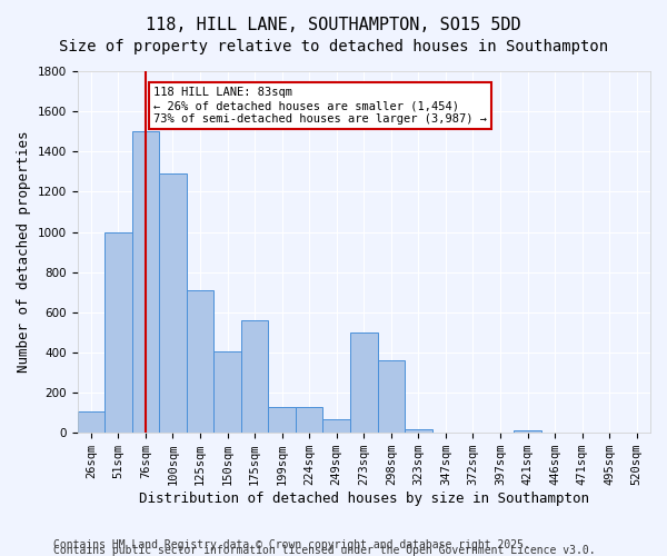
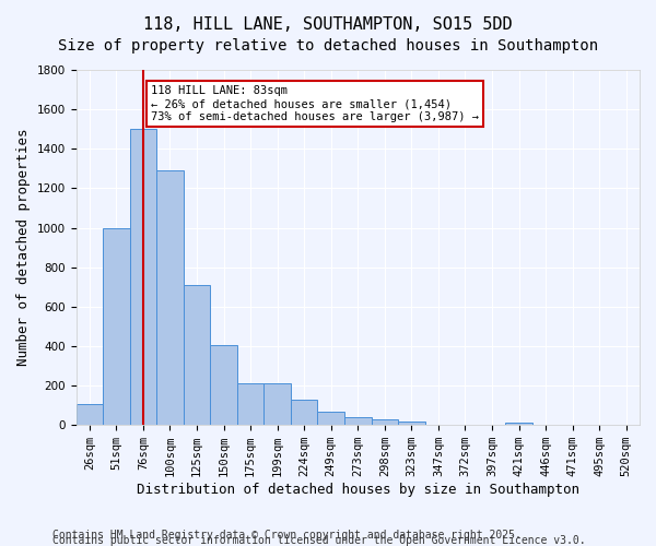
175sqm: 560 -> 210
199sqm: 130 -> 210
273sqm: 500 -> 40
298sqm: 360 -> 30
